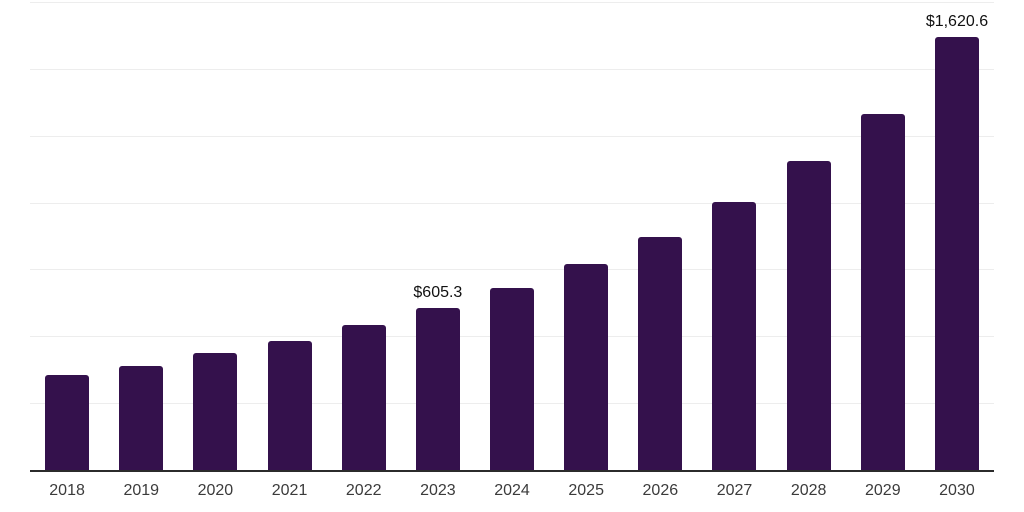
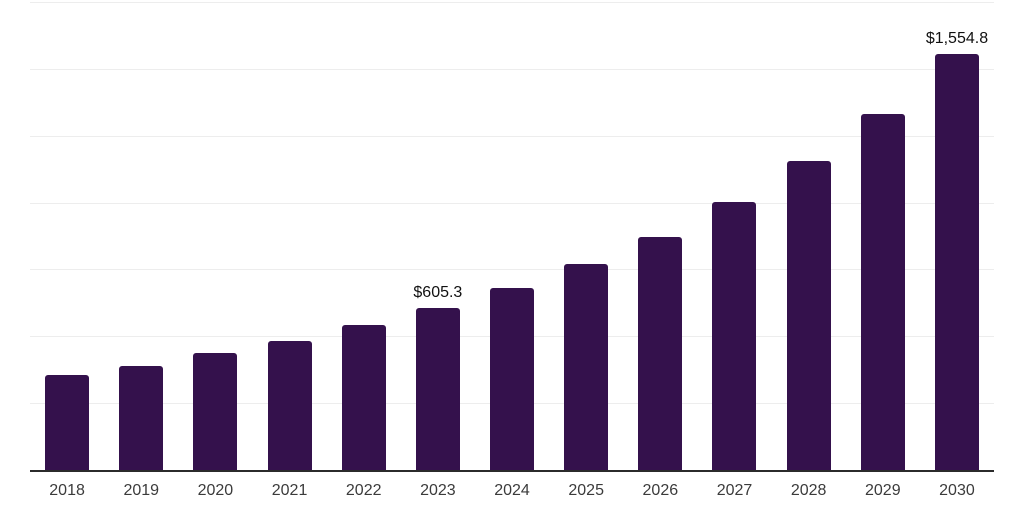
2030: $1,620.6 -> $1,554.8
